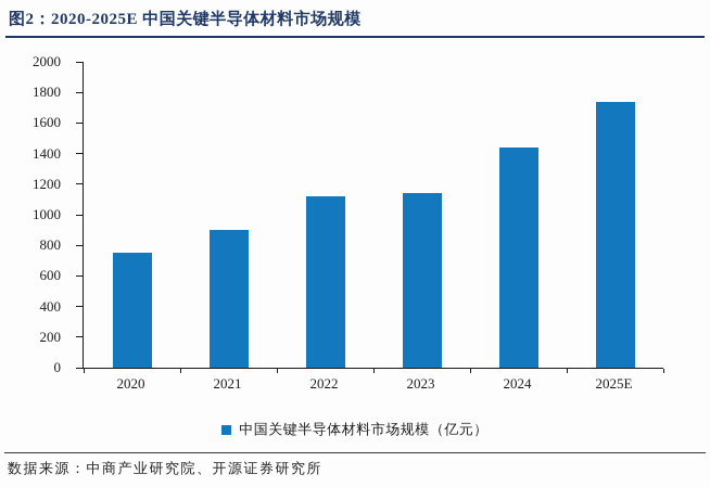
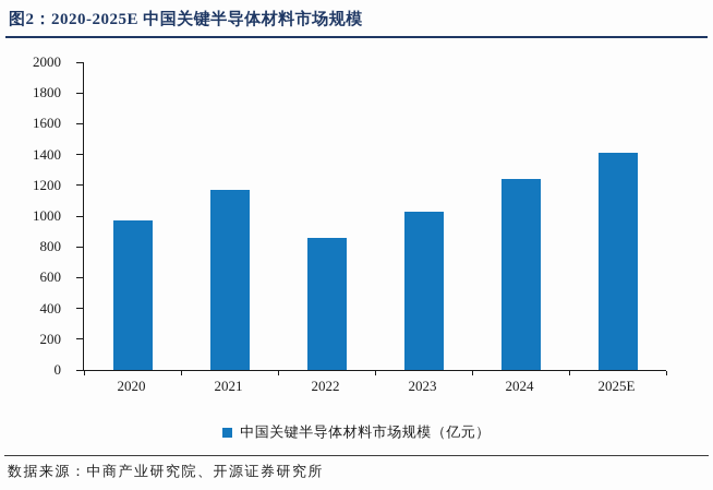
2020: 750 -> 970
2021: 900 -> 1170
2022: 1120 -> 860
2023: 1140 -> 1030
2024: 1440 -> 1240
2025E: 1740 -> 1410
